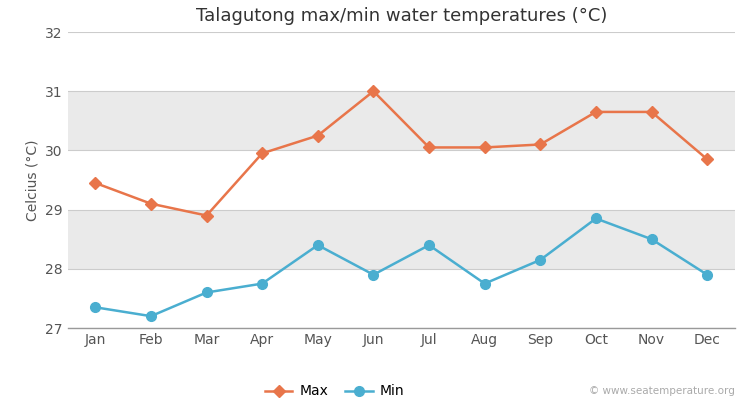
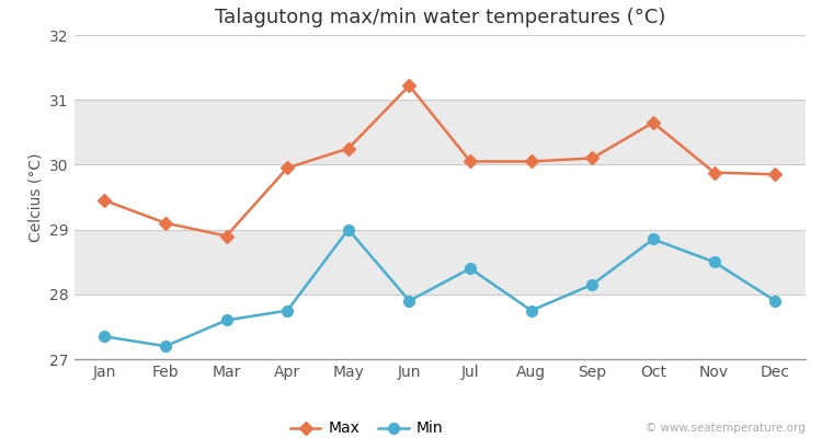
Min/May: 28.40 -> 29.00
Max/Jun: 31.00 -> 31.22
Max/Nov: 30.65 -> 29.88
